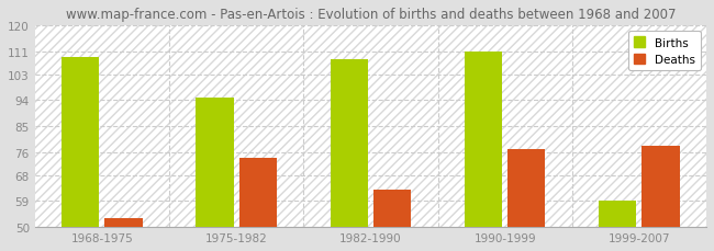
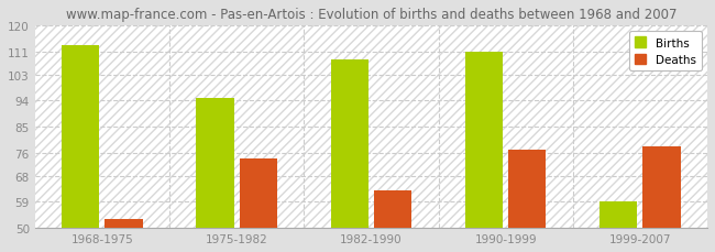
Births/1968-1975: 109 -> 113
